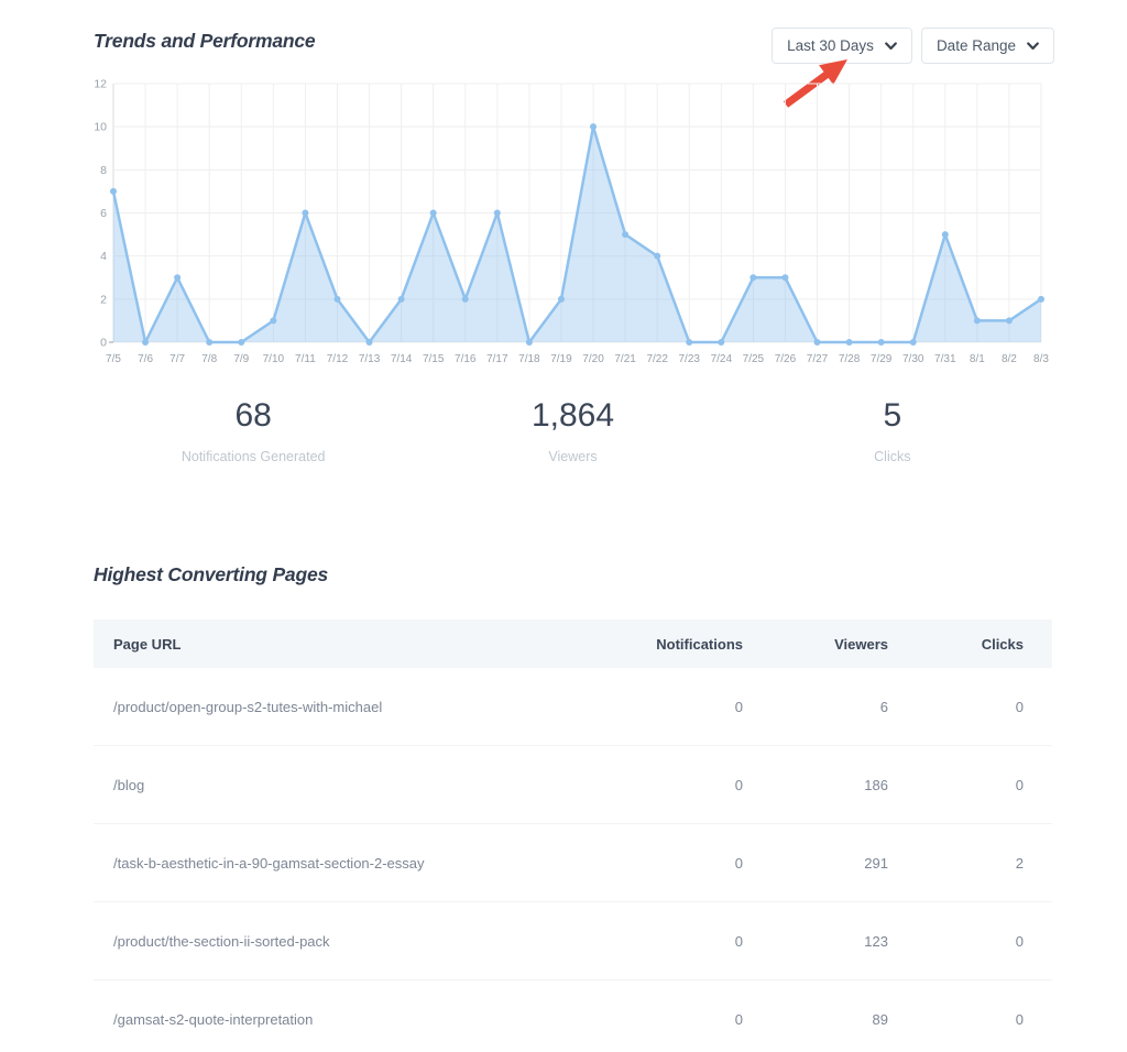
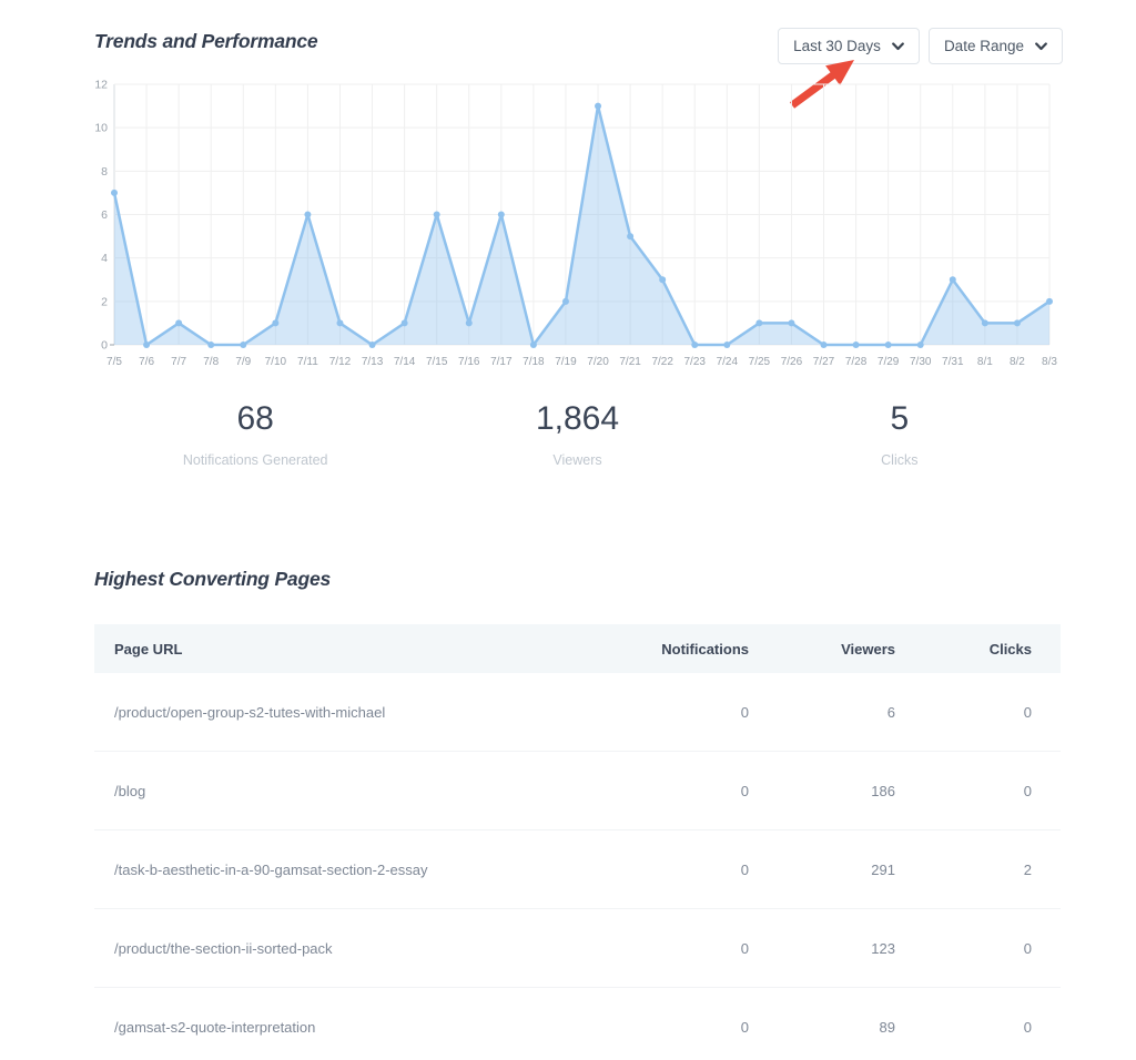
7/7: 3 -> 1
7/12: 2 -> 1
7/14: 2 -> 1
7/16: 2 -> 1
7/20: 10 -> 11
7/22: 4 -> 3
7/25: 3 -> 1
7/26: 3 -> 1
7/31: 5 -> 3
